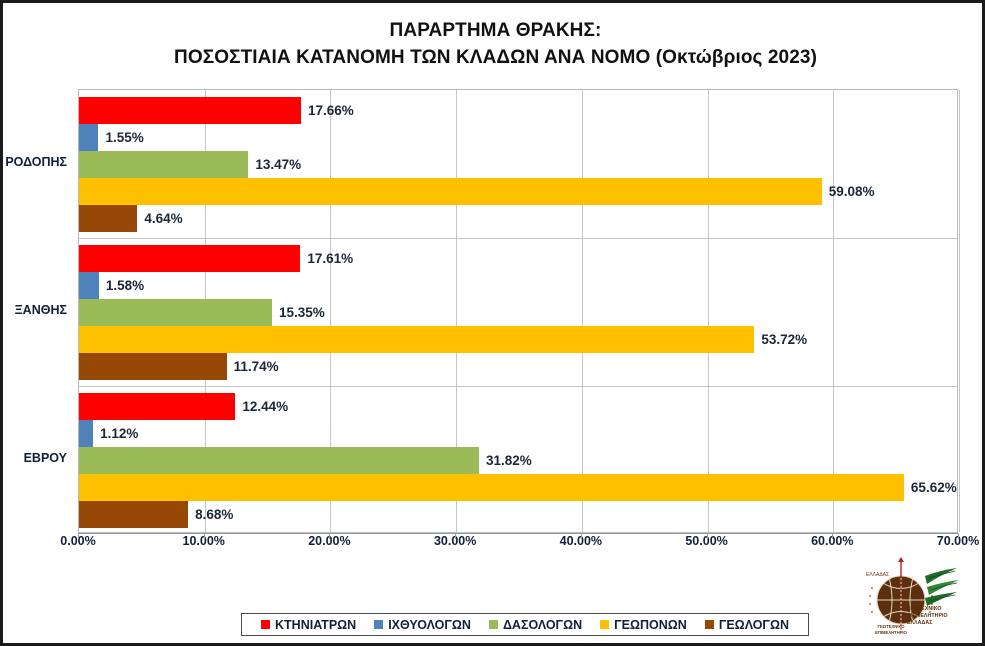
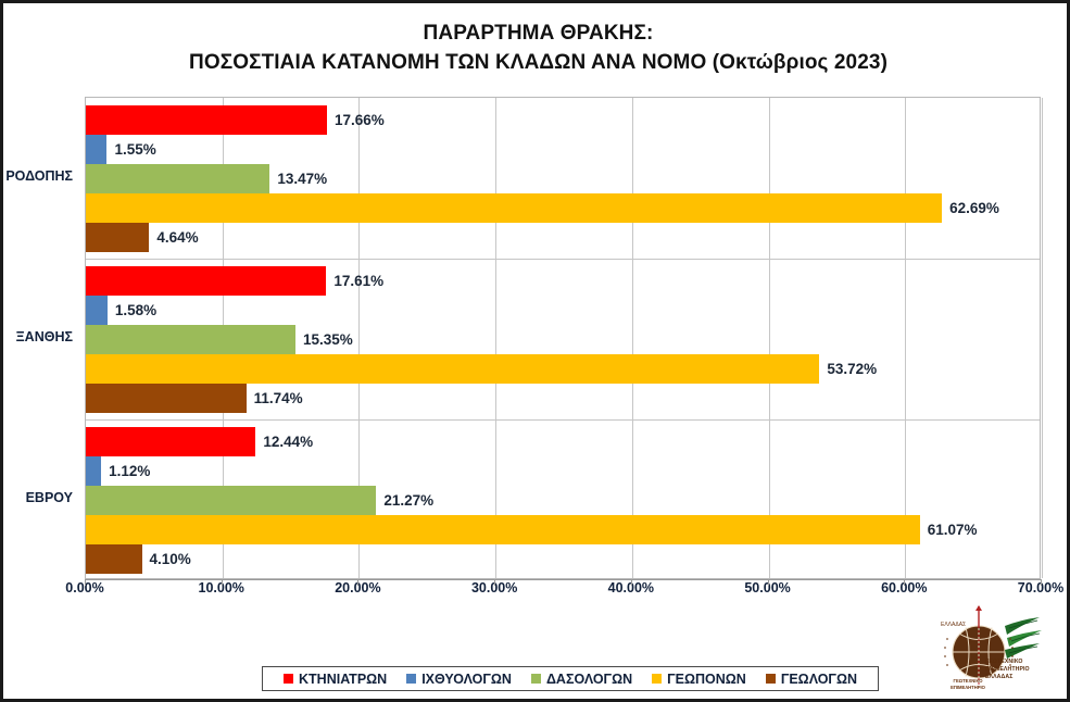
ΓΕΩΠΟΝΩΝ/ΡΟΔΟΠΗΣ: 59.08% -> 62.69%
ΔΑΣΟΛΟΓΩΝ/ΕΒΡΟΥ: 31.82% -> 21.27%
ΓΕΩΠΟΝΩΝ/ΕΒΡΟΥ: 65.62% -> 61.07%
ΓΕΩΛΟΓΩΝ/ΕΒΡΟΥ: 8.68% -> 4.10%
